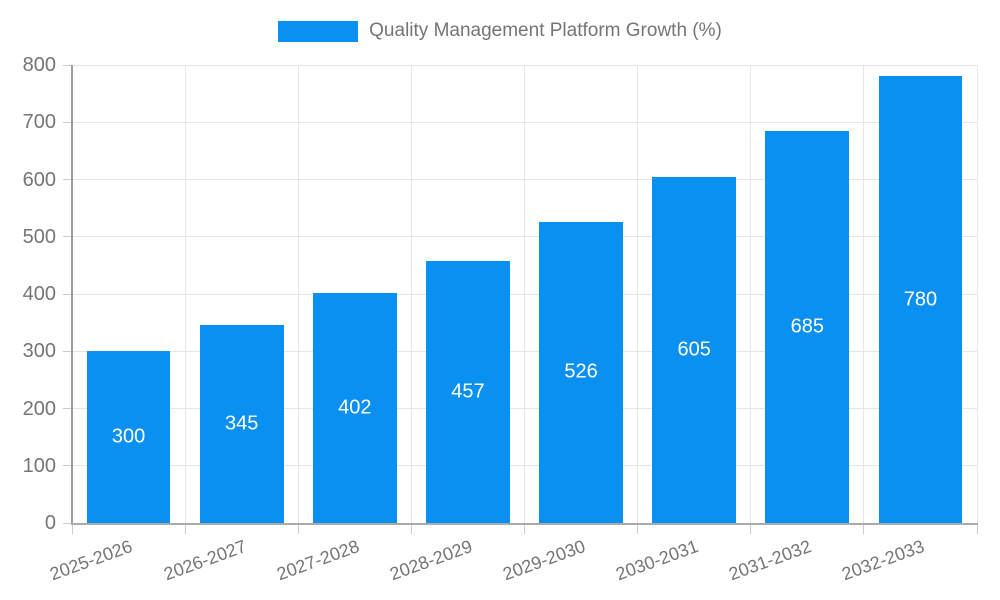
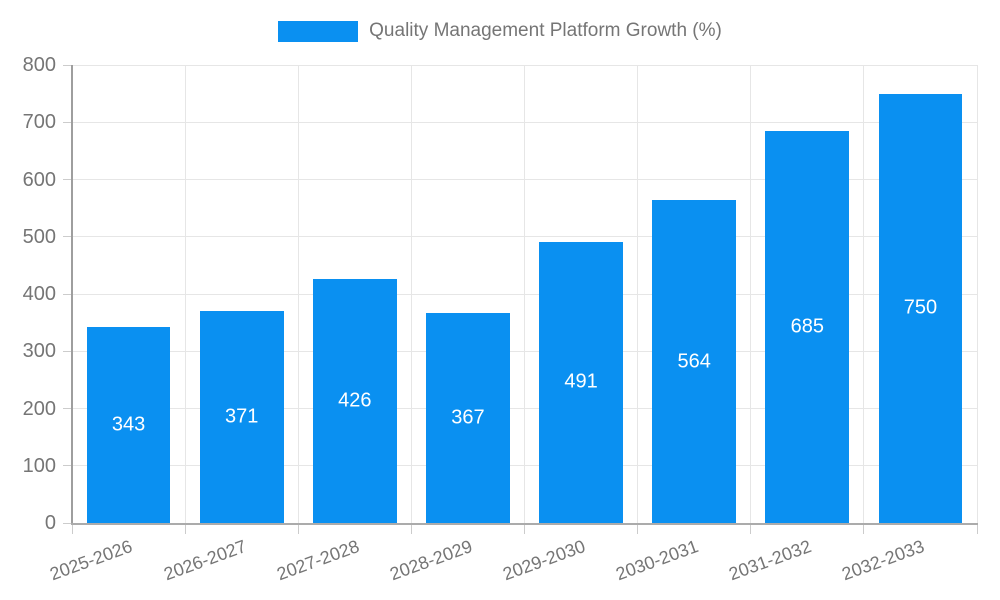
2025-2026: 300 -> 343
2026-2027: 345 -> 371
2027-2028: 402 -> 426
2028-2029: 457 -> 367
2029-2030: 526 -> 491
2030-2031: 605 -> 564
2032-2033: 780 -> 750
